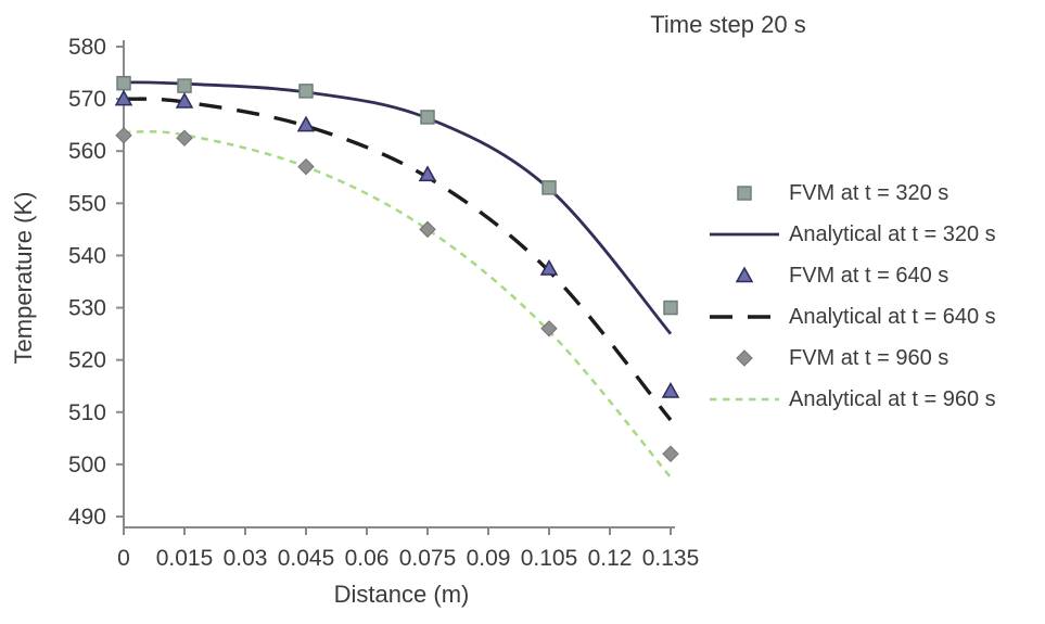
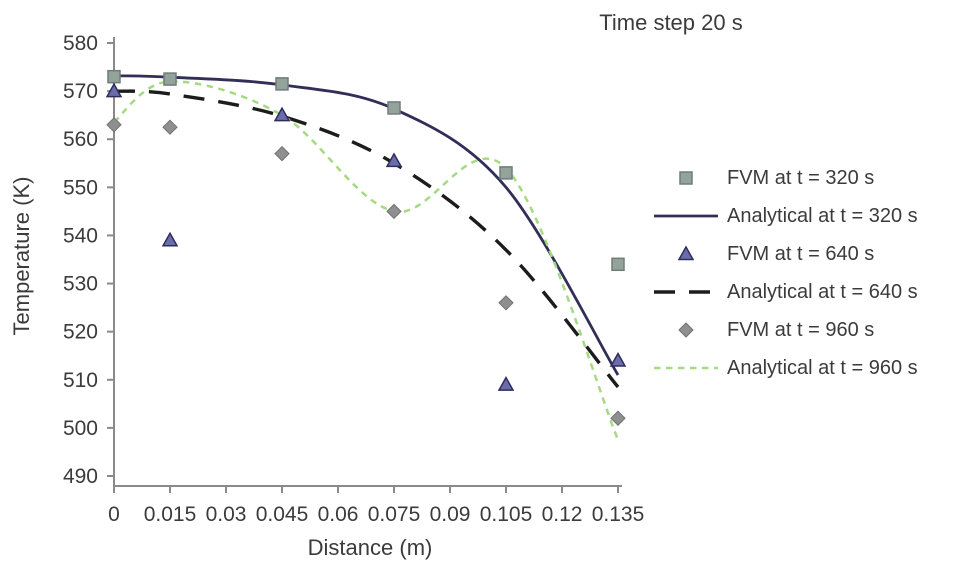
FVM at t = 640 s/0.015: 570 -> 539
Analytical at t = 960 s/0.015: 563 -> 572
Analytical at t = 960 s/0.045: 557 -> 565
Analytical at t = 320 s/0.105: 553 -> 550
FVM at t = 640 s/0.105: 538 -> 509
Analytical at t = 960 s/0.105: 526 -> 554
FVM at t = 320 s/0.135: 530 -> 534
Analytical at t = 320 s/0.135: 525 -> 511
